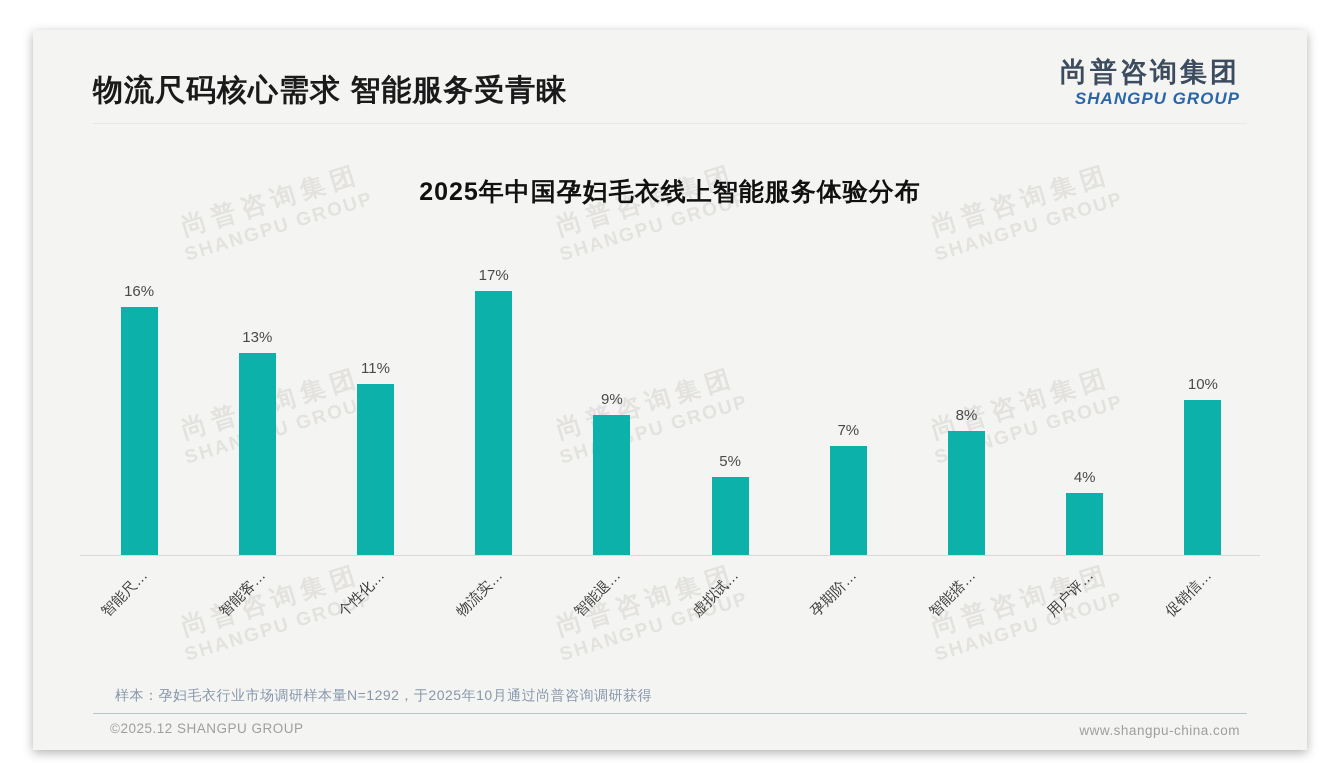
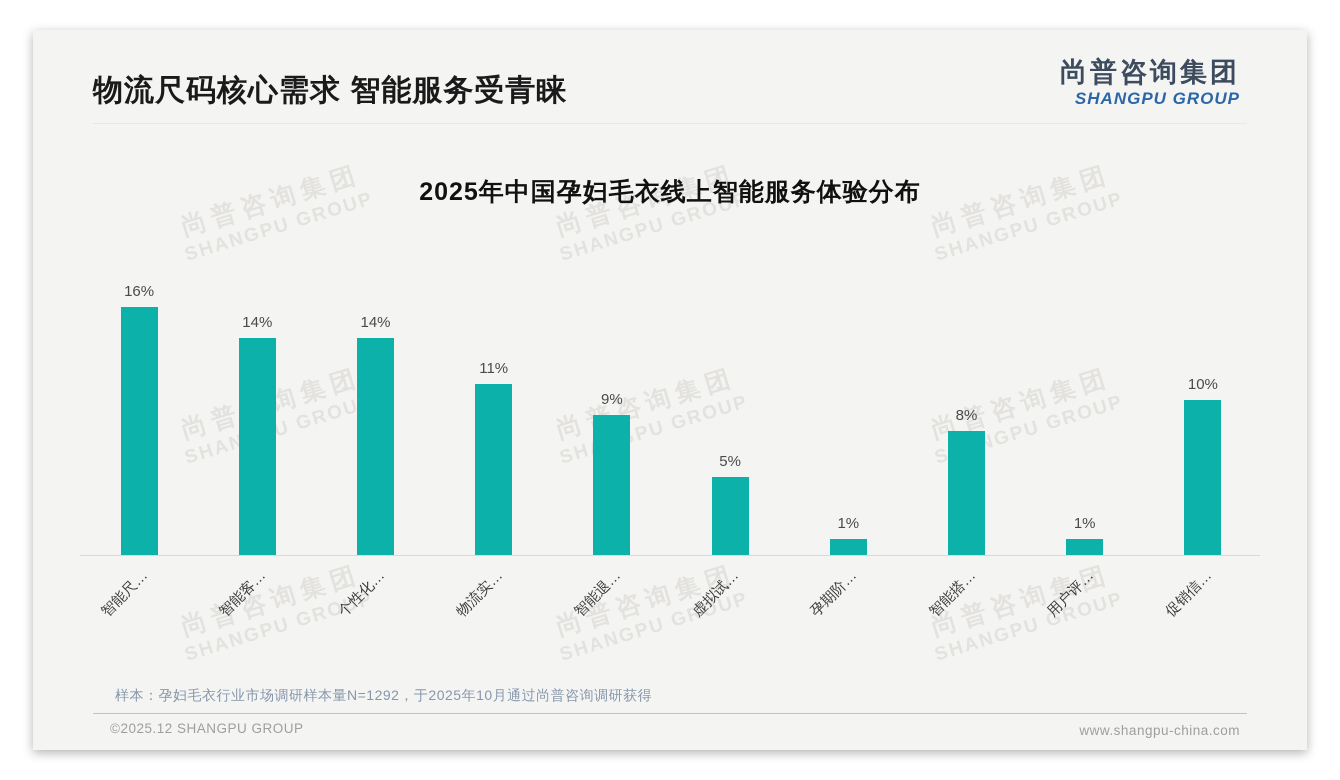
智能客…: 13% -> 14%
个性化…: 11% -> 14%
物流实…: 17% -> 11%
孕期阶…: 7% -> 1%
用户评…: 4% -> 1%
